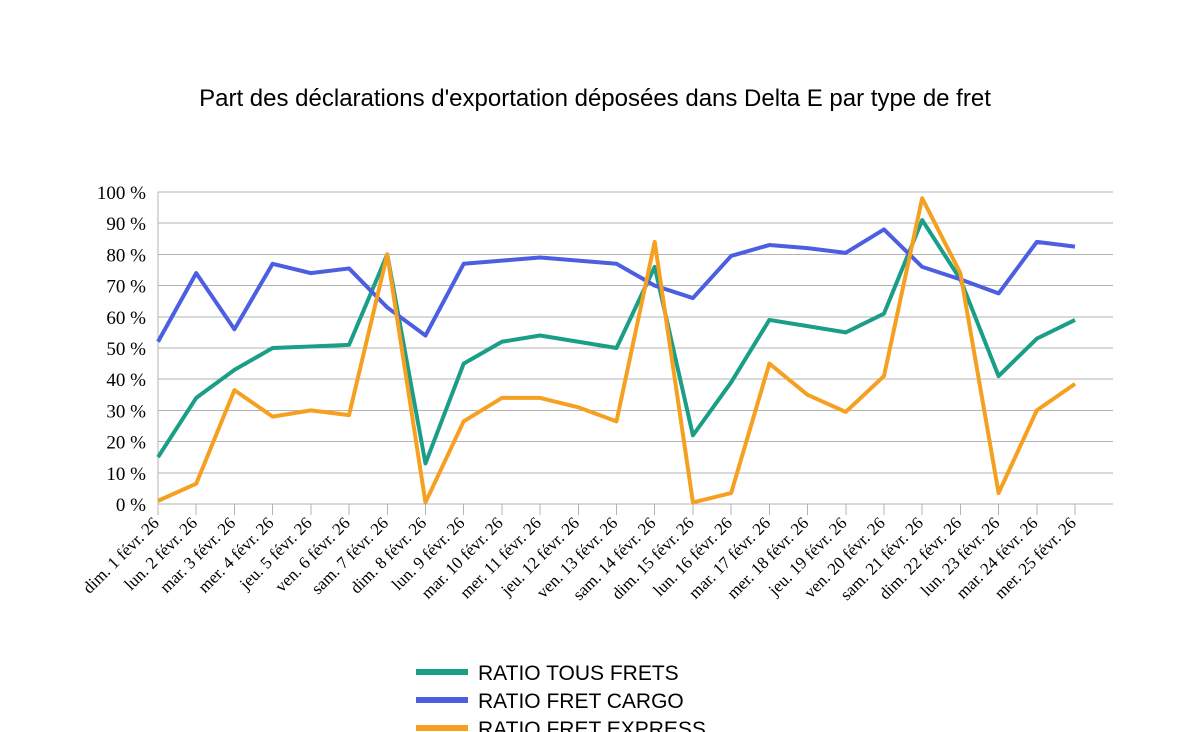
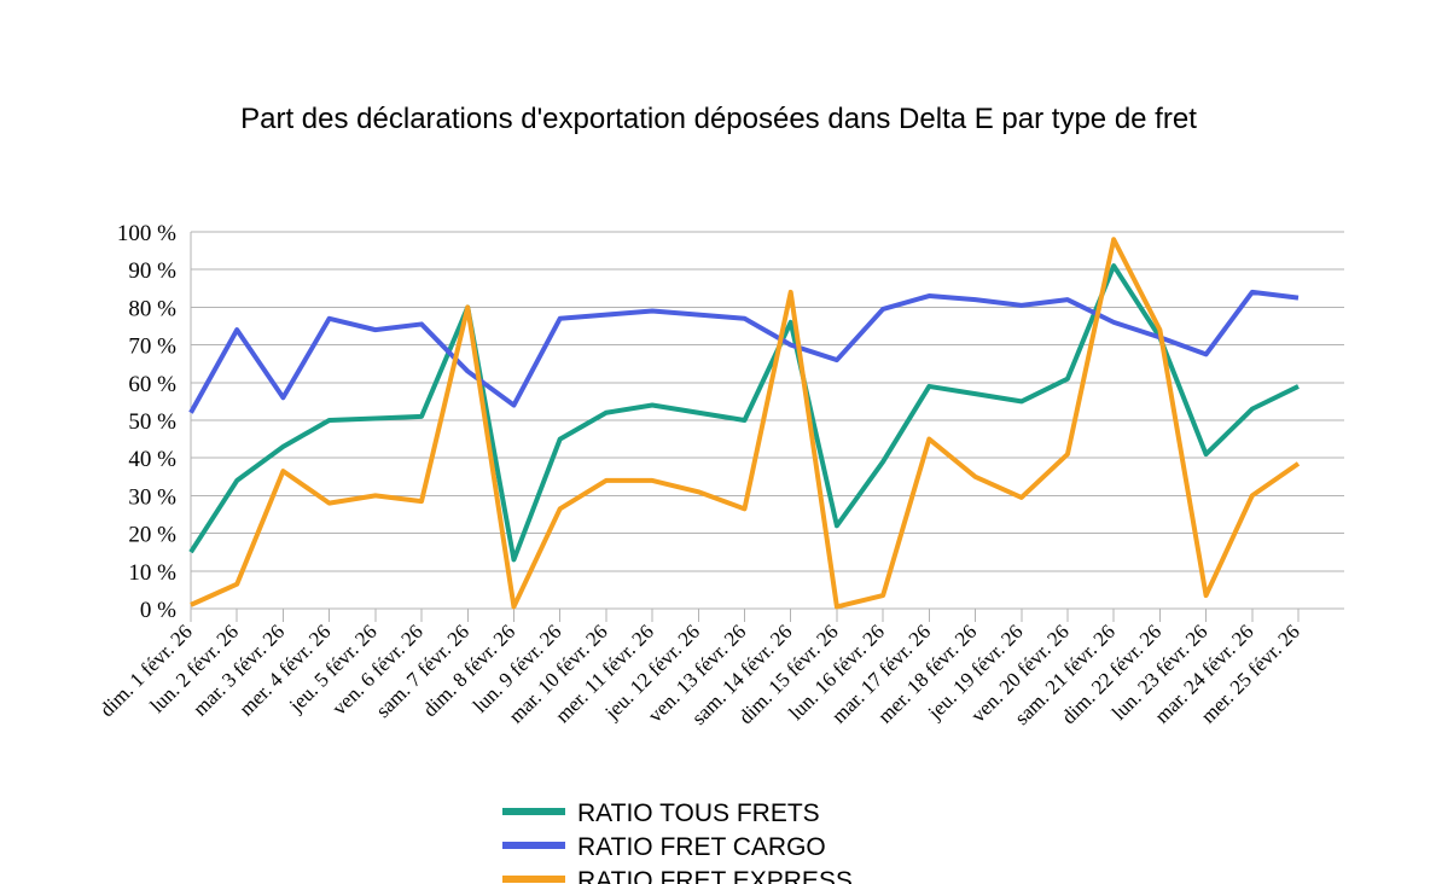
RATIO FRET CARGO/ven. 20 févr. 26: 88% -> 82%
